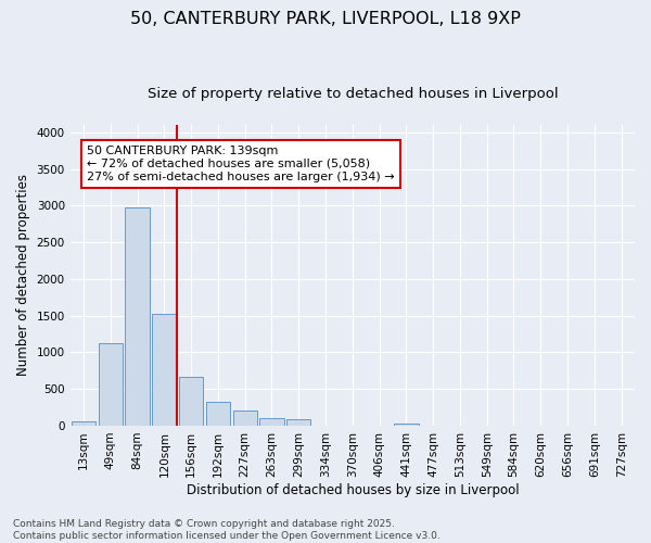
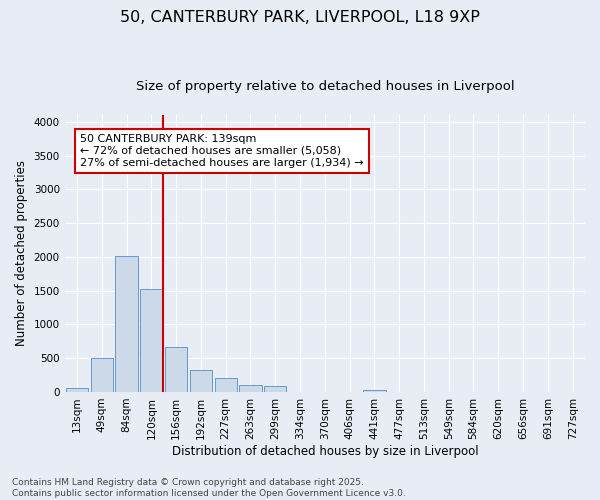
49sqm: 1120 -> 500
84sqm: 2970 -> 2020
